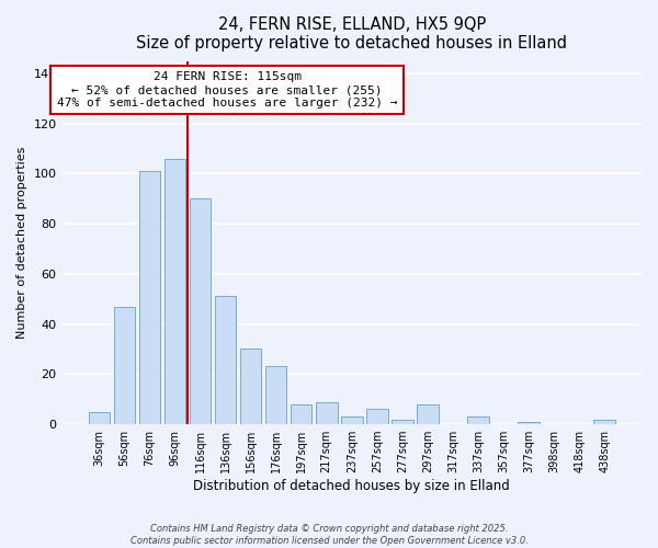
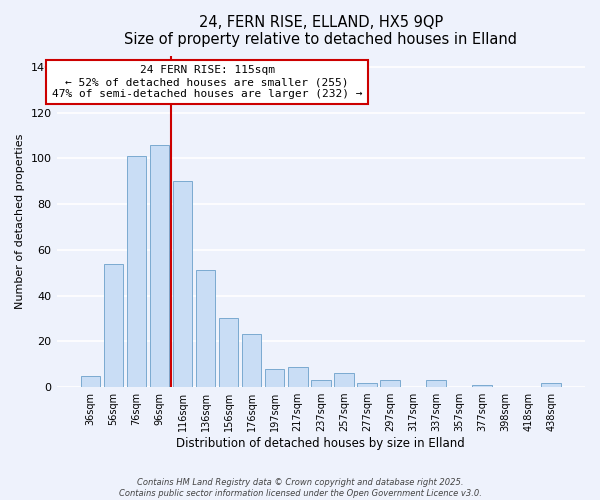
56sqm: 47 -> 54
297sqm: 8 -> 3
